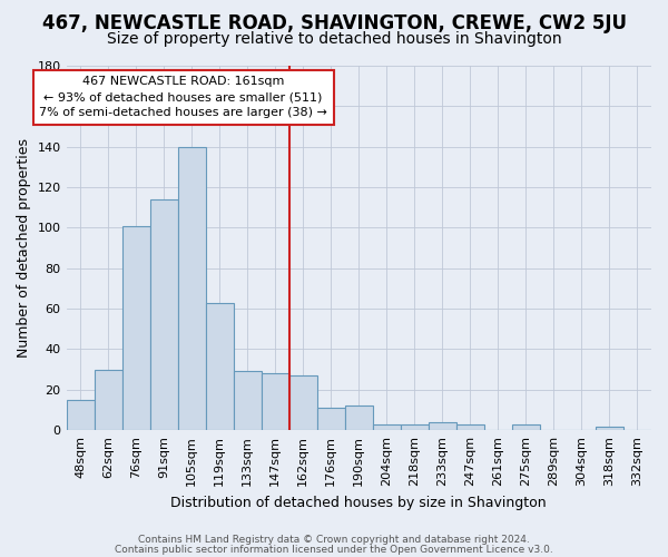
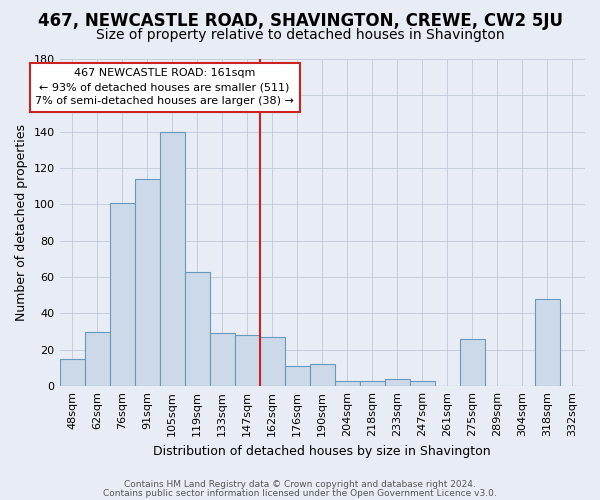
275sqm: 3 -> 26
318sqm: 2 -> 48
